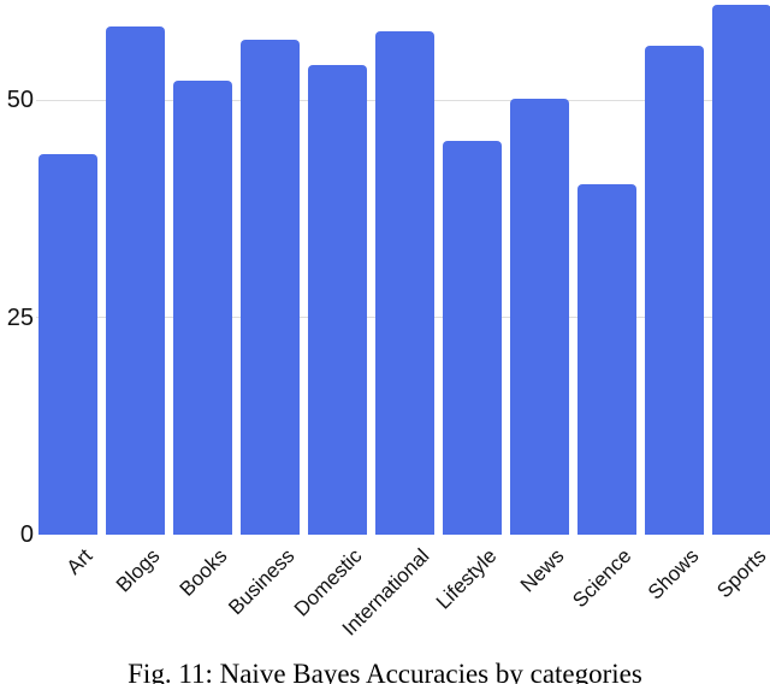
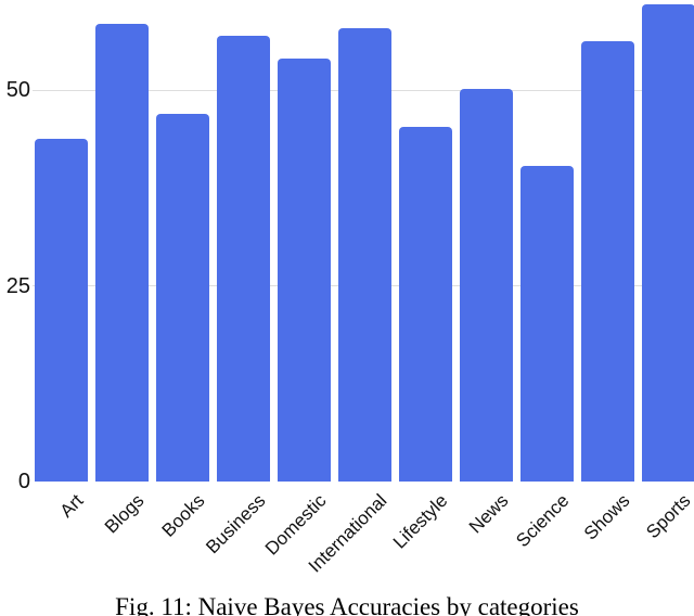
Books: 52 -> 47
